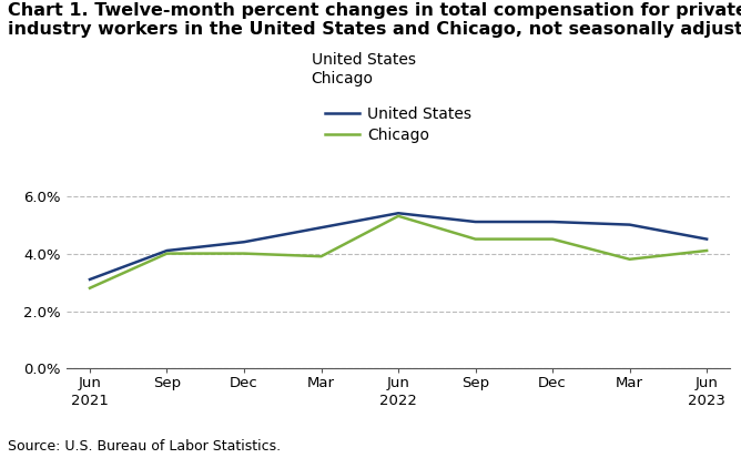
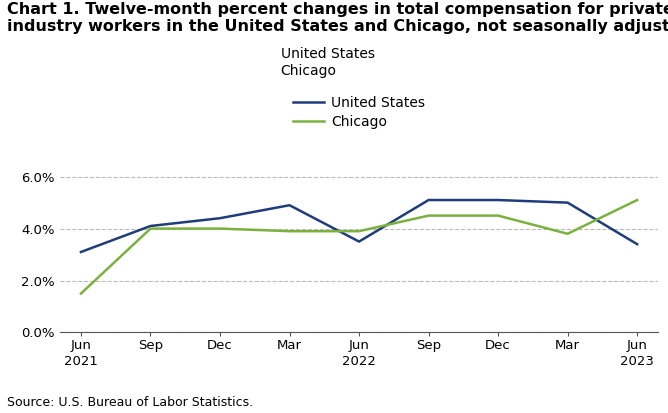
Chicago/Jun 2021: 2.8% -> 1.5%
United States/Jun 2022: 5.4% -> 3.5%
Chicago/Jun 2022: 5.3% -> 3.9%
United States/Jun 2023: 4.5% -> 3.4%
Chicago/Jun 2023: 4.1% -> 5.1%
